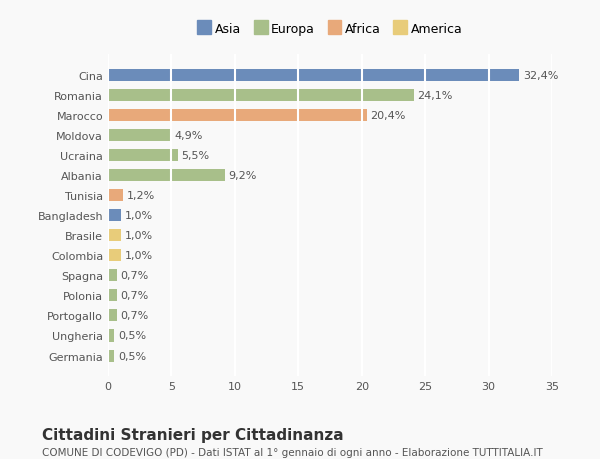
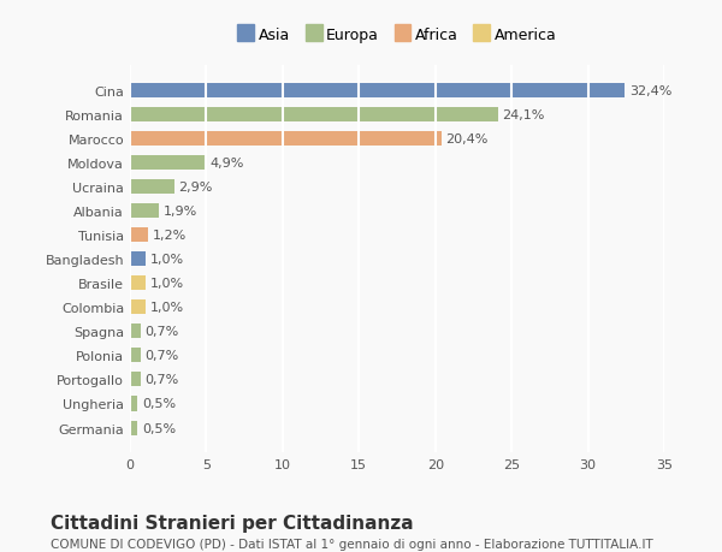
Ucraina: 5,5% -> 2,9%
Albania: 9,2% -> 1,9%
